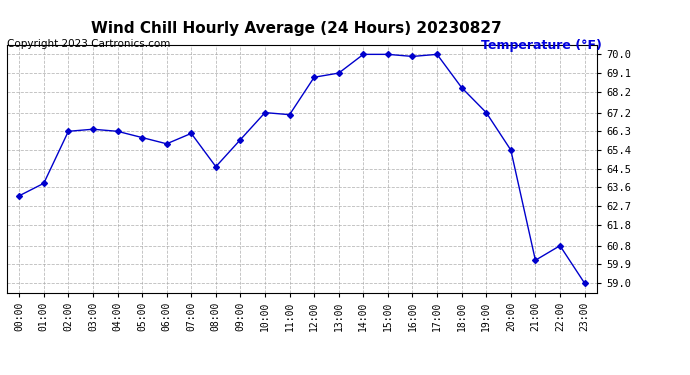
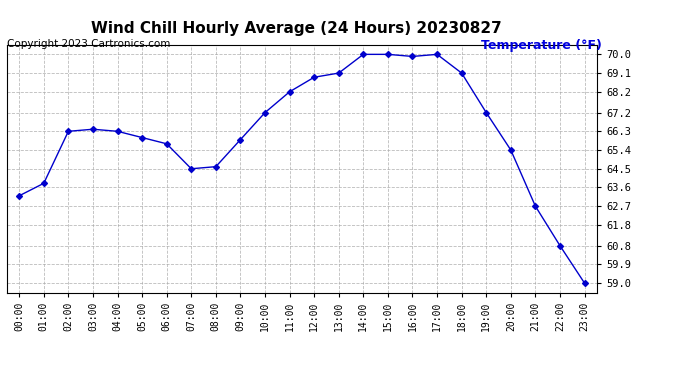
07:00: 66.2 -> 64.5
11:00: 67.1 -> 68.2
18:00: 68.4 -> 69.1
21:00: 60.1 -> 62.7
